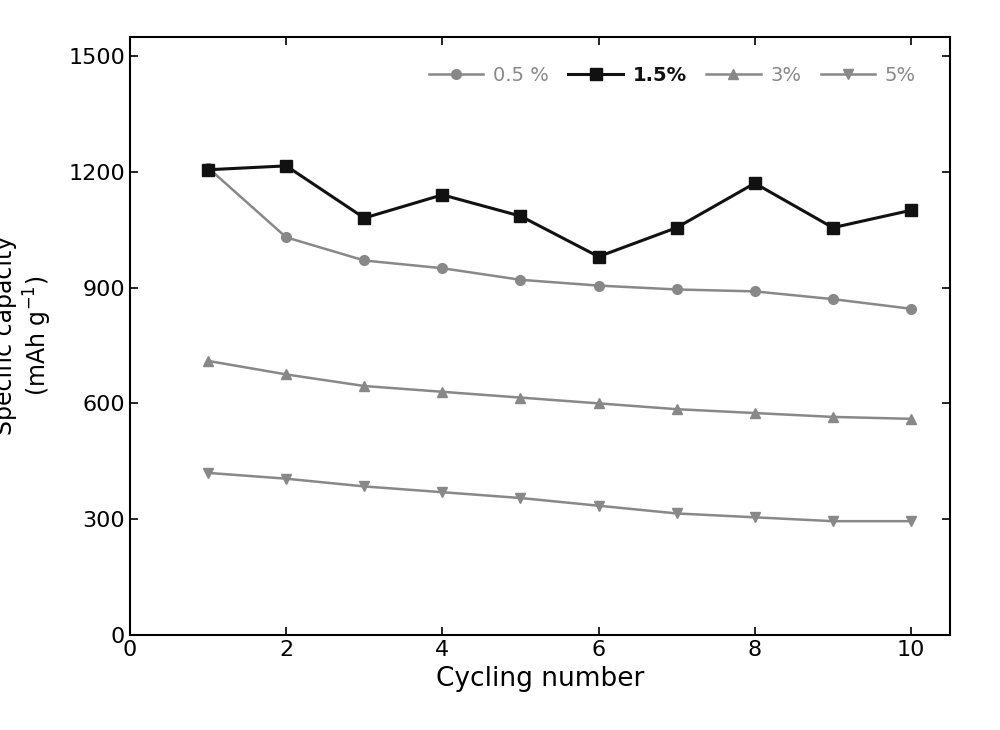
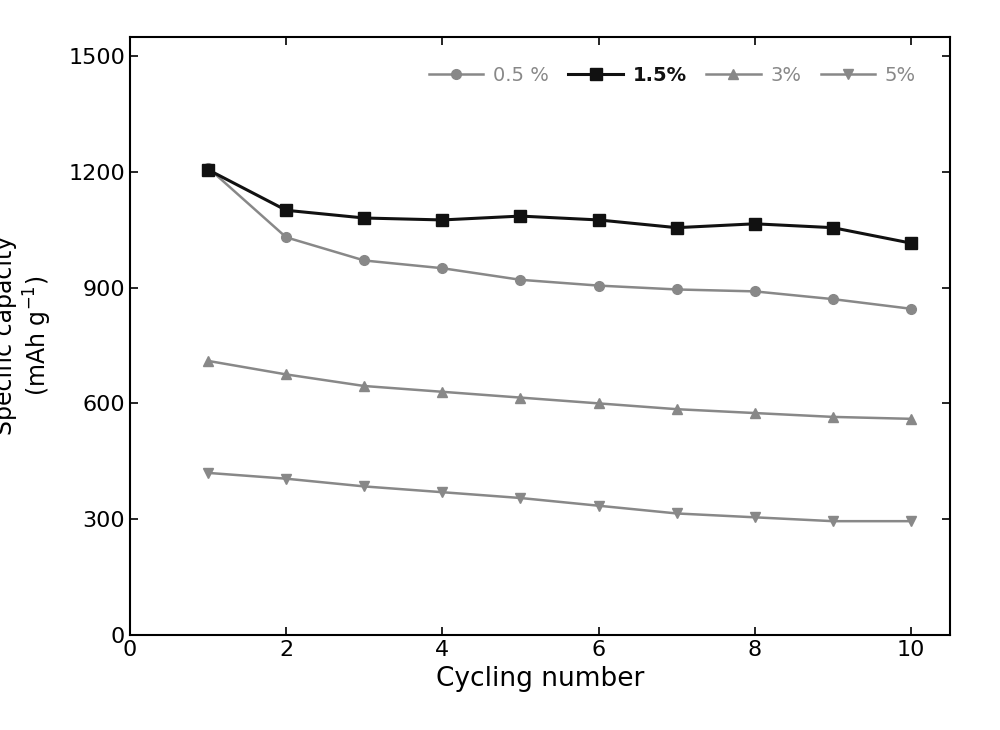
1.5%/2: 1215 -> 1100
1.5%/4: 1140 -> 1075
1.5%/6: 980 -> 1075
1.5%/8: 1170 -> 1065
1.5%/10: 1100 -> 1015
